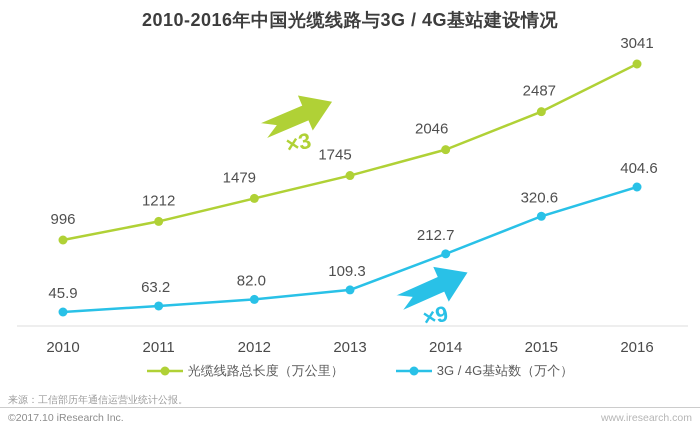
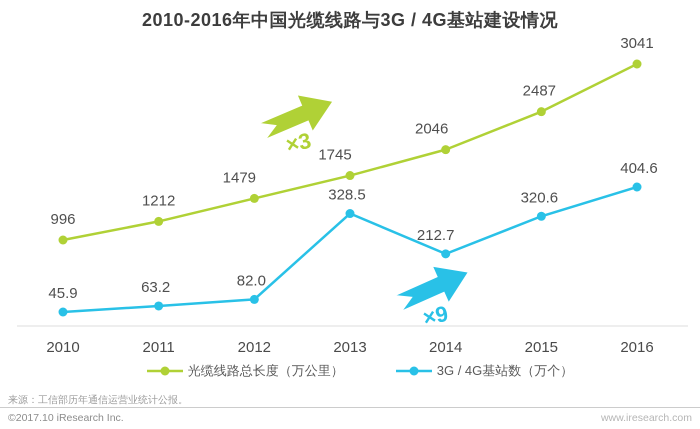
3G / 4G基站数（万个）/2013: 109.3 -> 328.5
